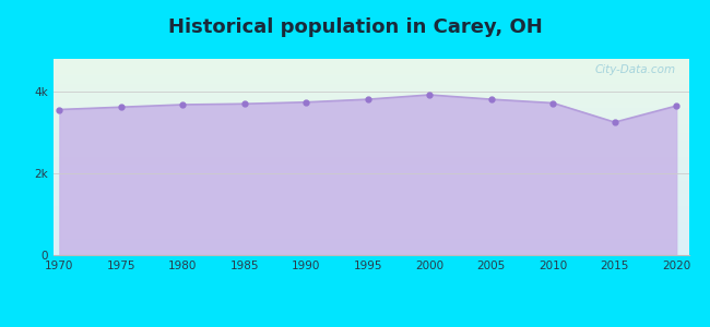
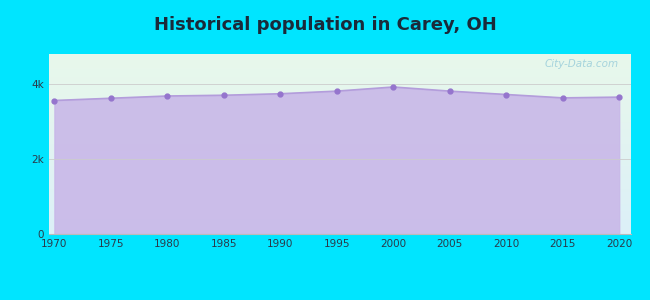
2015: 3.25k -> 3.63k
